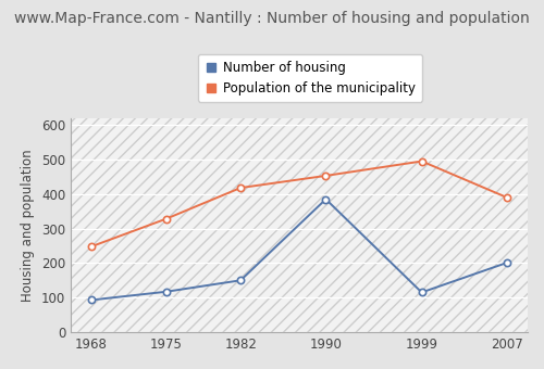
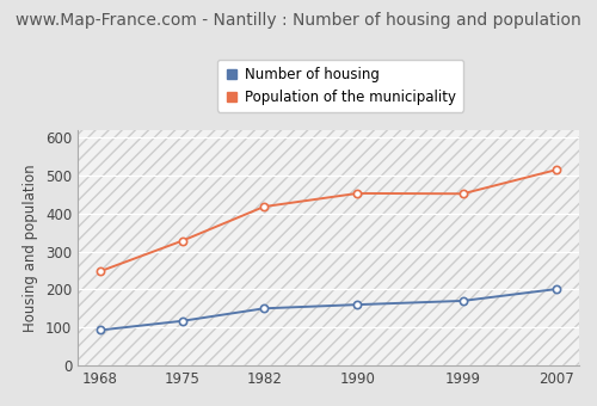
Number of housing/1990: 385 -> 160
Number of housing/1999: 115 -> 170
Population of the municipality/1999: 495 -> 452
Population of the municipality/2007: 390 -> 515
